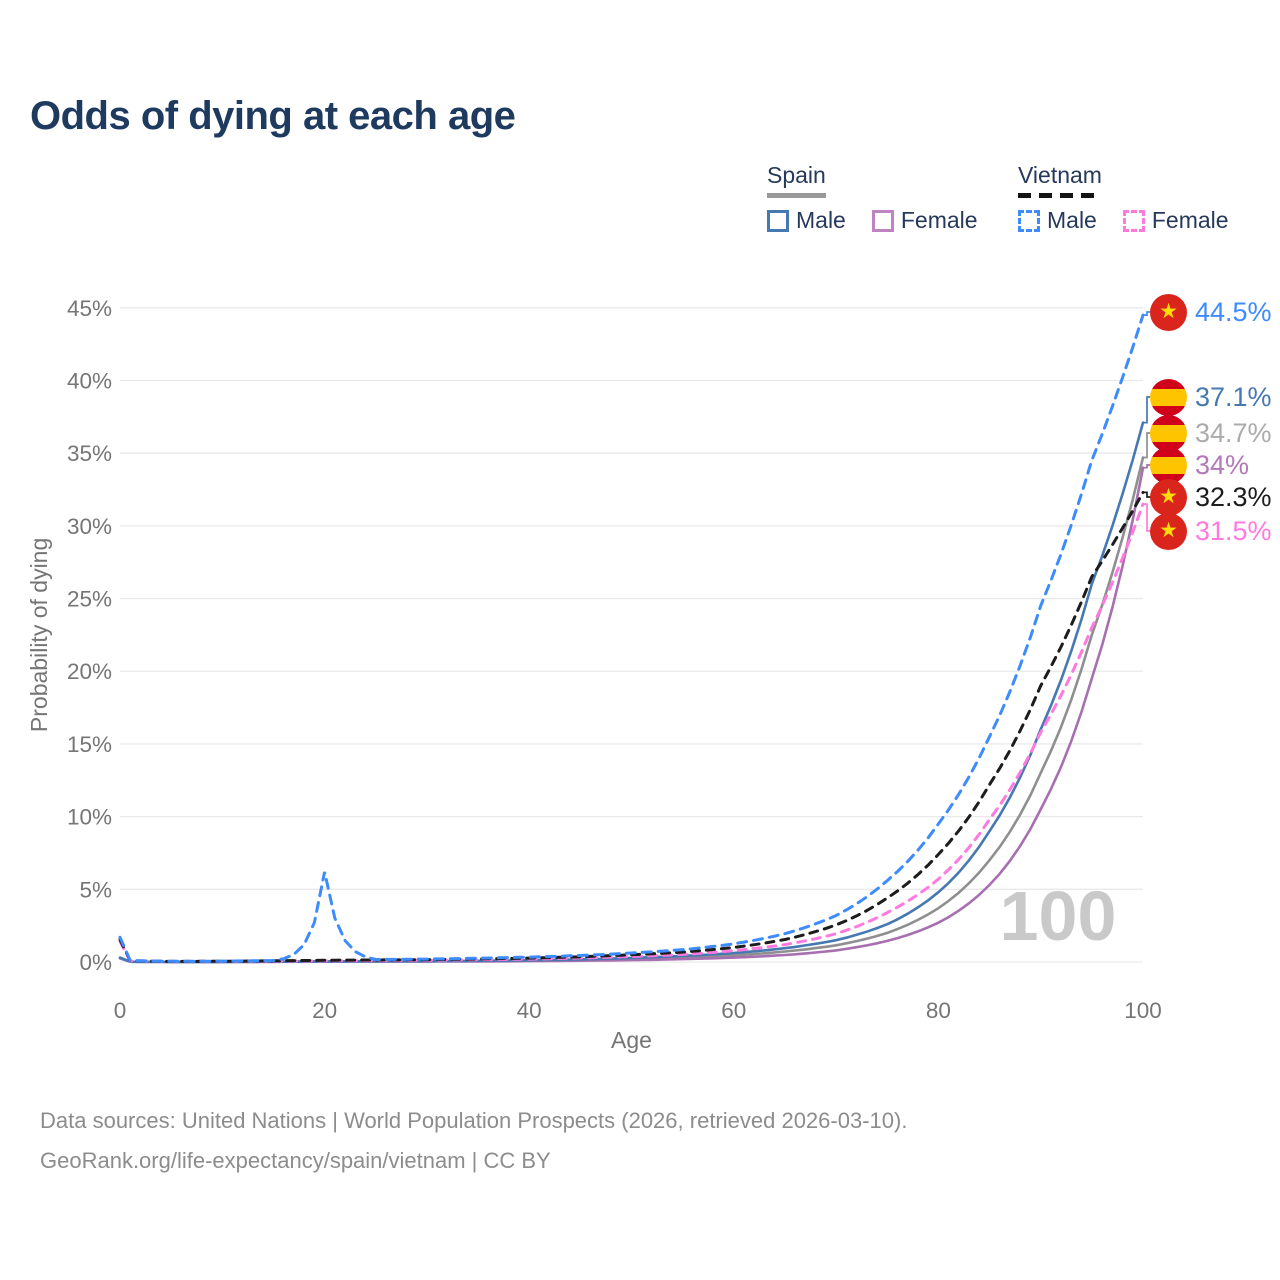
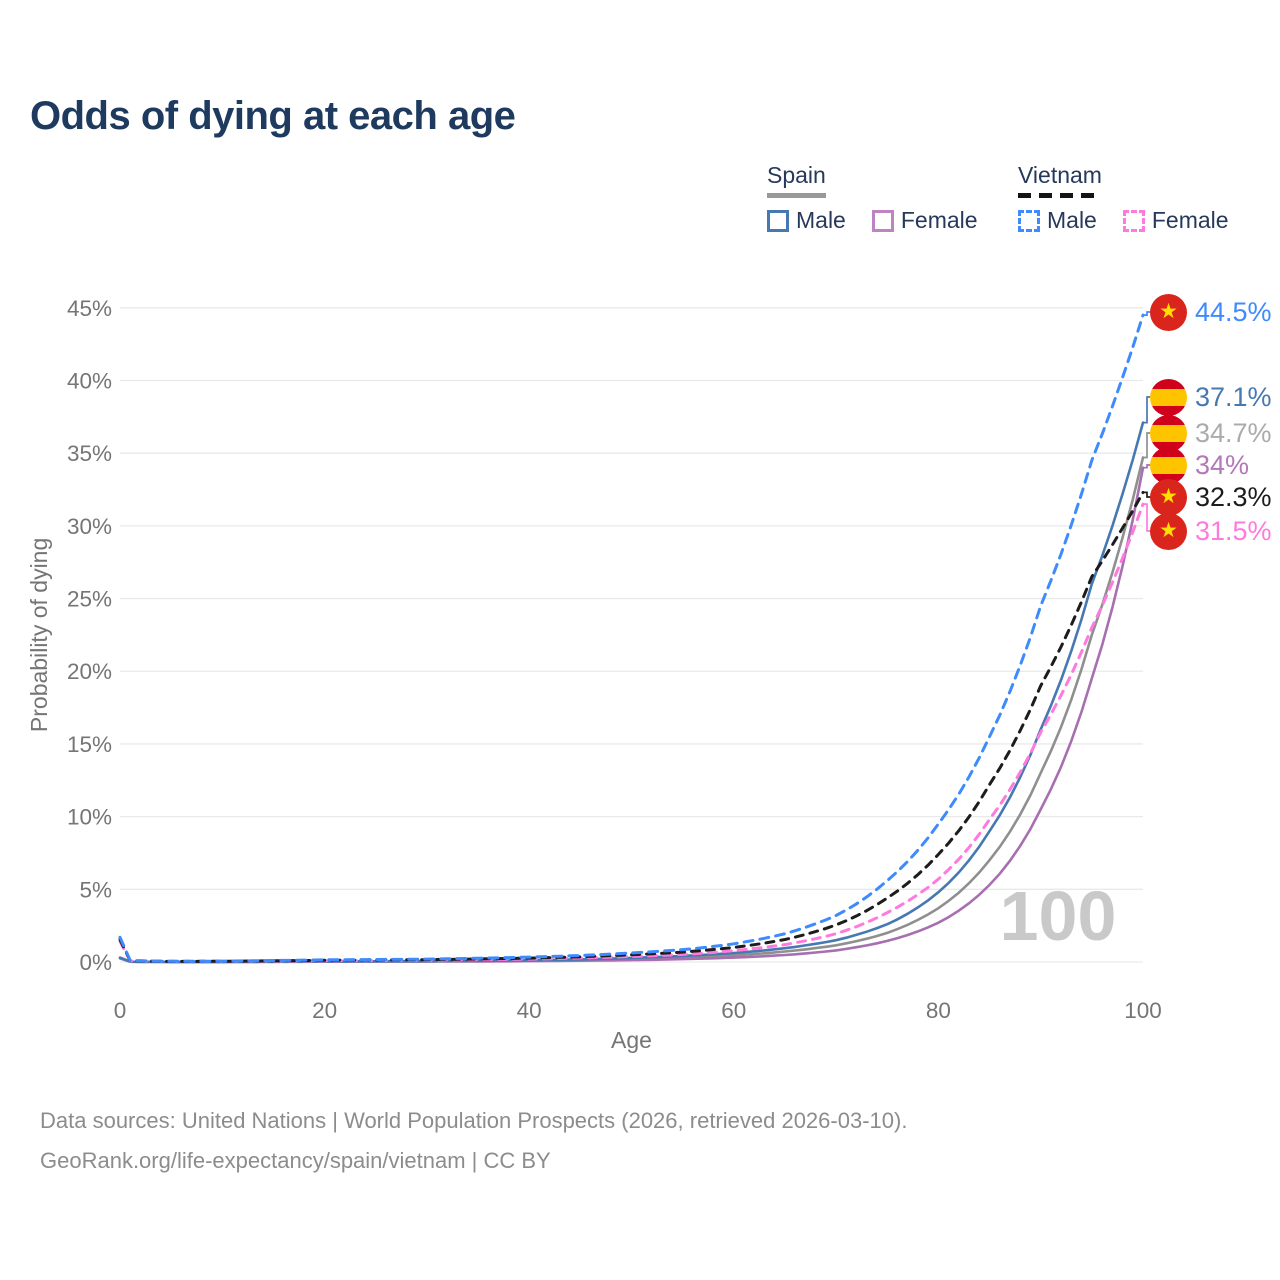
Vietnam Male/20: 6.2% -> 0.1%
